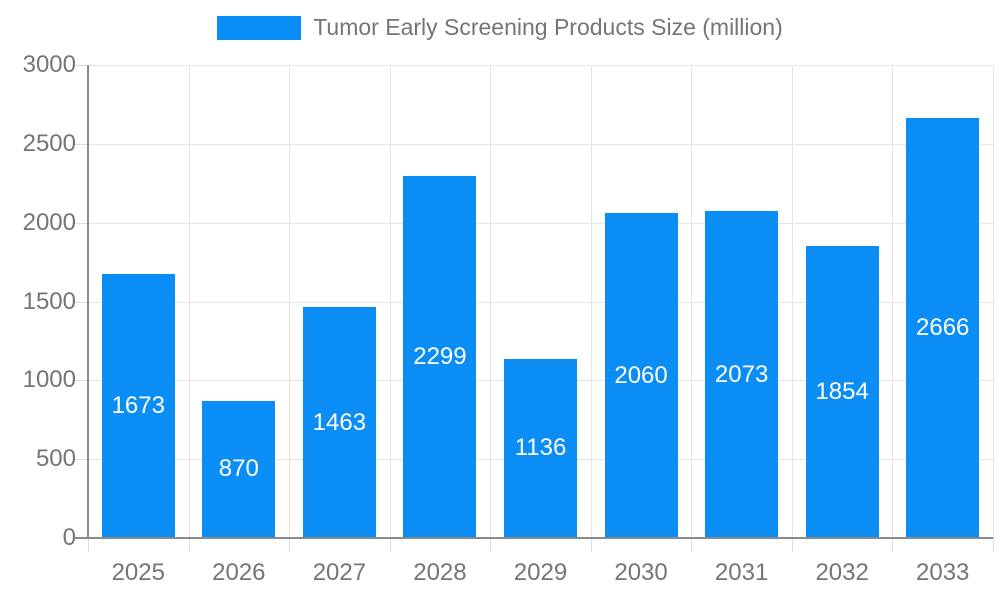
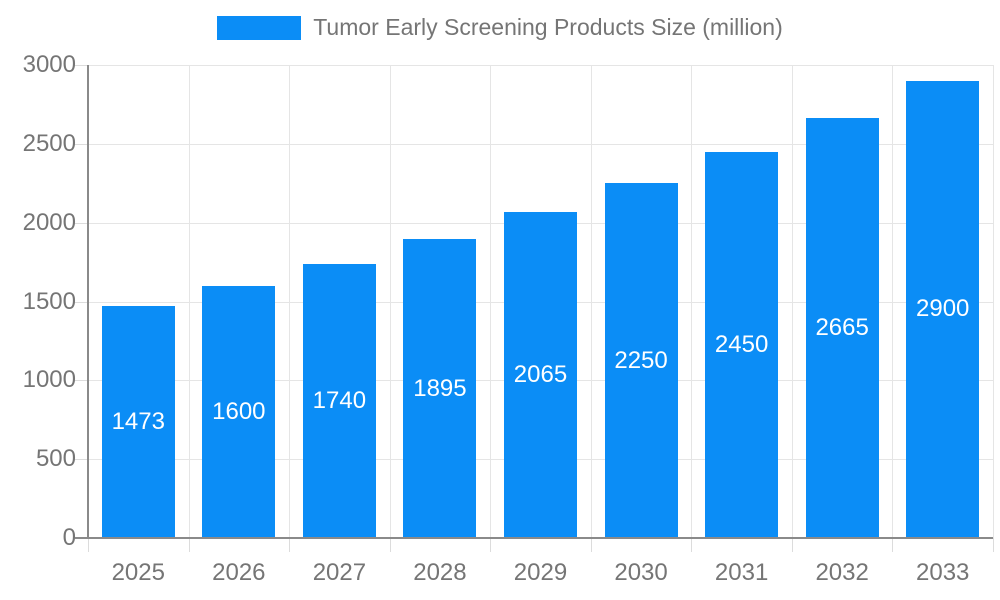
2025: 1673 -> 1473
2026: 870 -> 1600
2027: 1463 -> 1740
2028: 2299 -> 1895
2029: 1136 -> 2065
2030: 2060 -> 2250
2031: 2073 -> 2450
2032: 1854 -> 2665
2033: 2666 -> 2900
